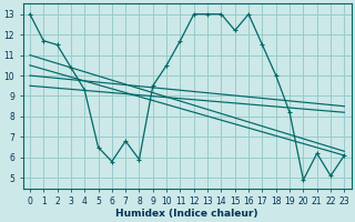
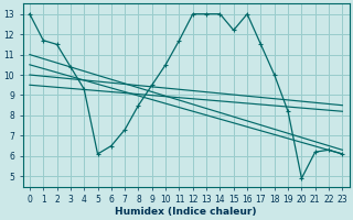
5: 6.5 -> 6.1
6: 5.8 -> 6.5
7: 6.8 -> 7.3
8: 5.9 -> 8.5
22: 5.1 -> 6.3
